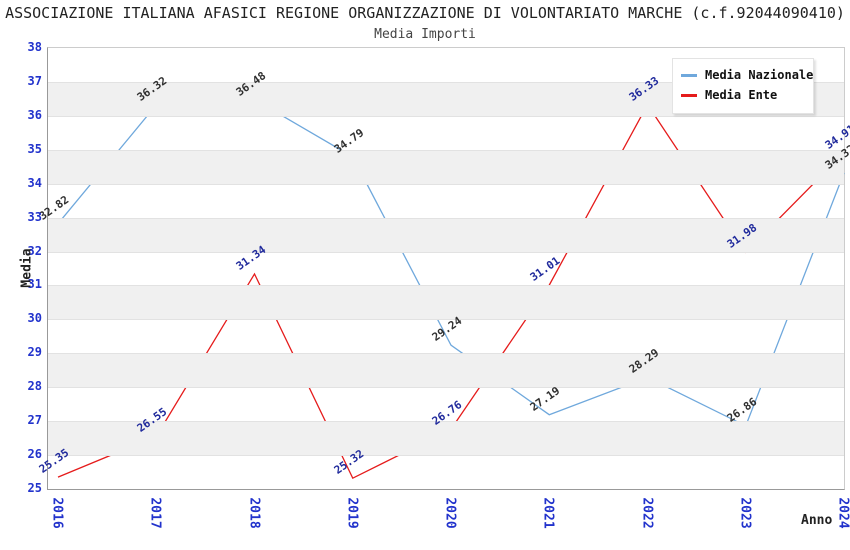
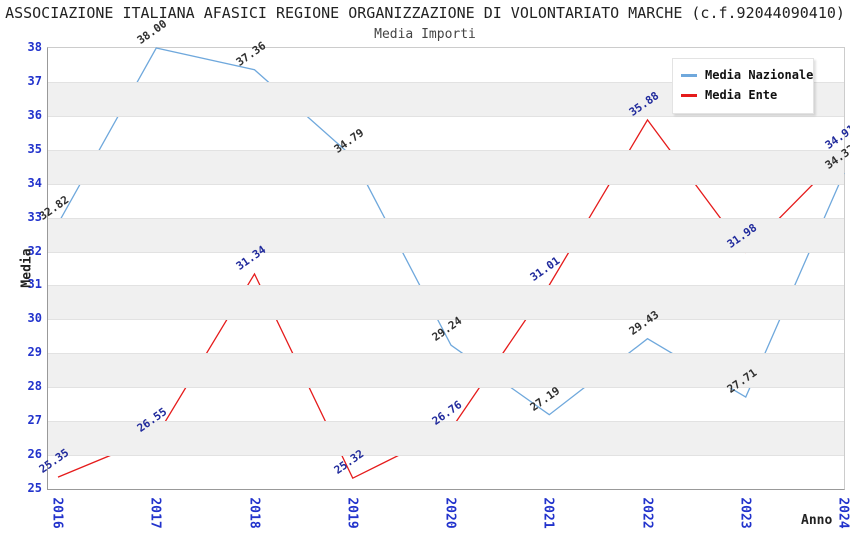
Media Nazionale/2017: 36.32 -> 38.00
Media Nazionale/2018: 36.48 -> 37.36
Media Nazionale/2022: 28.29 -> 29.43
Media Ente/2022: 36.33 -> 35.88
Media Nazionale/2023: 26.86 -> 27.71
